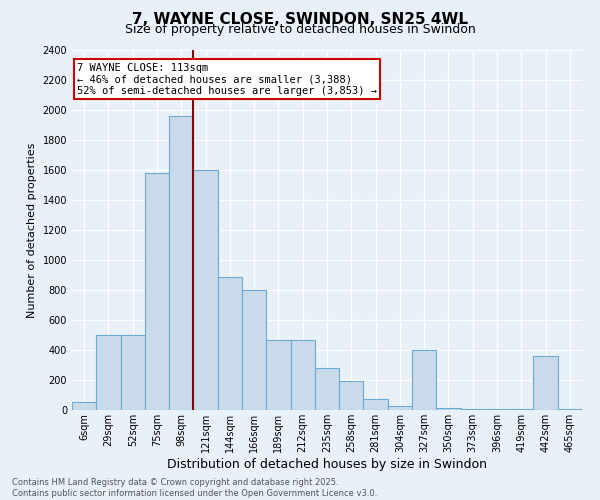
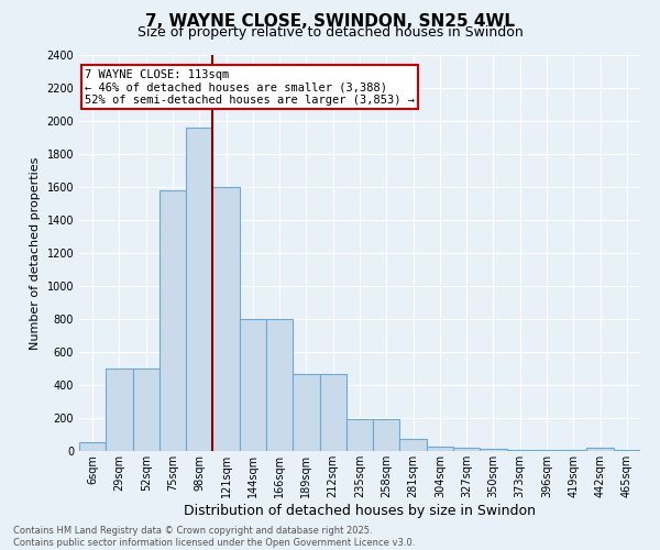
144sqm: 890 -> 800
235sqm: 280 -> 200
327sqm: 400 -> 20
442sqm: 360 -> 20
